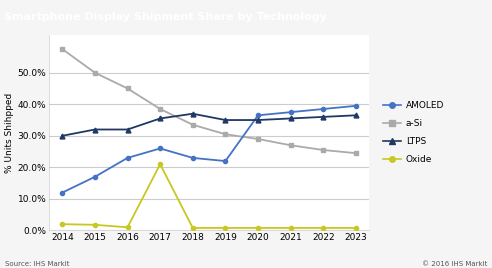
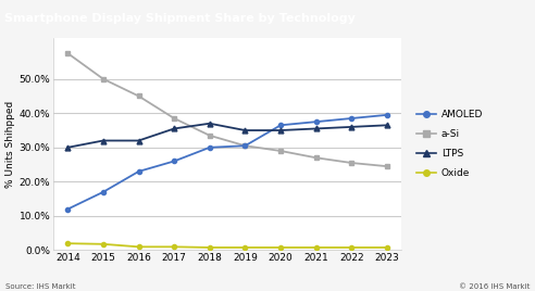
Oxide/2017: 21.0% -> 1.0%
AMOLED/2018: 23.0% -> 30.0%
AMOLED/2019: 22.0% -> 30.5%
